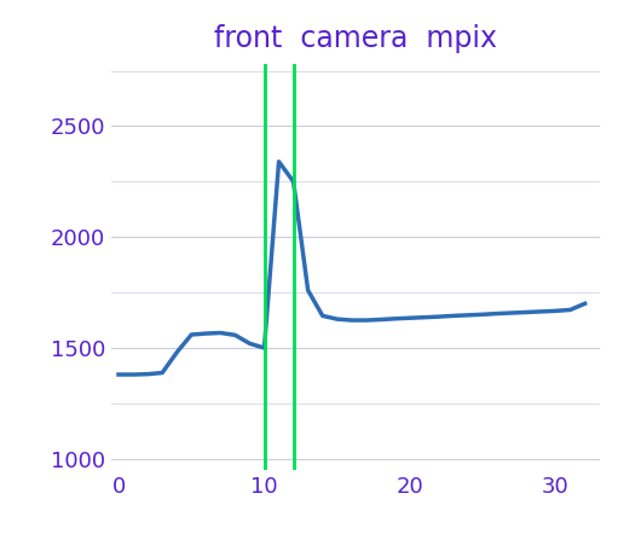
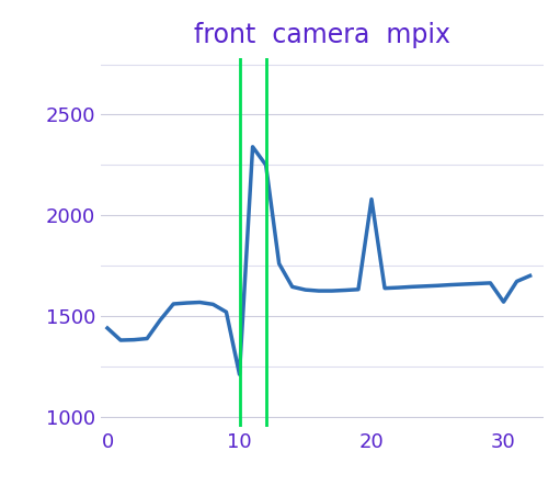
0: 1380 -> 1440
10: 1500 -> 1210
20: 1640 -> 2080
30: 1670 -> 1570
